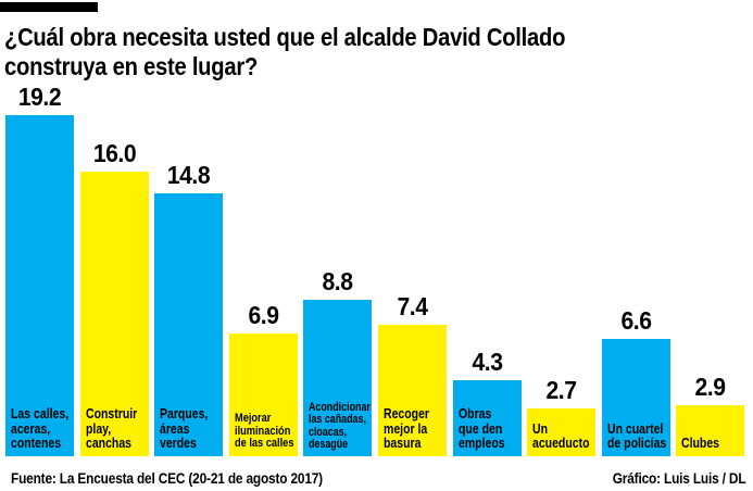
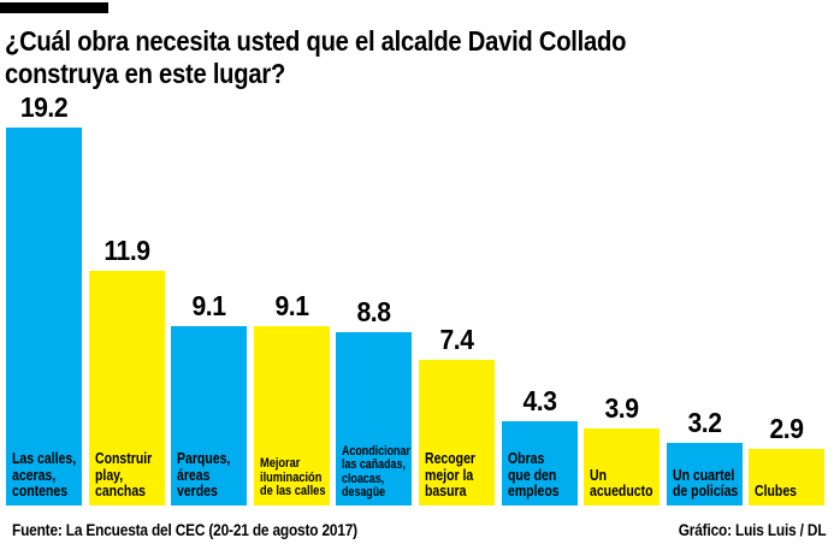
Construir play, canchas: 16.0 -> 11.9
Parques, áreas verdes: 14.8 -> 9.1
Mejorar iluminación de las calles: 6.9 -> 9.1
Un acueducto: 2.7 -> 3.9
Un cuartel de policías: 6.6 -> 3.2
